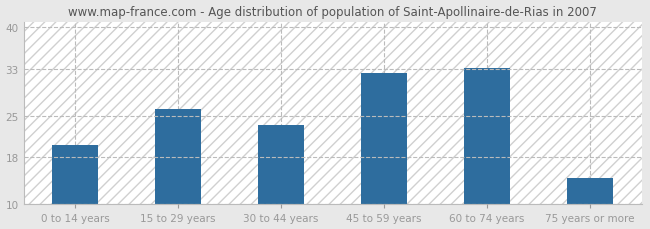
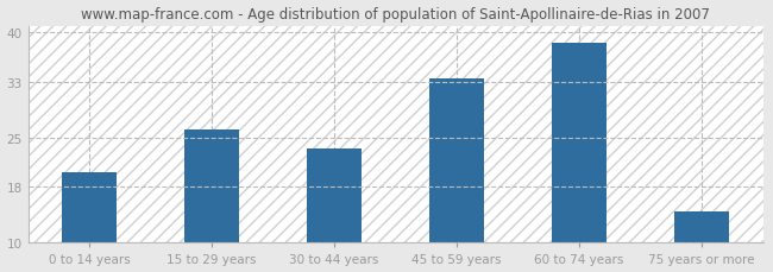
45 to 59 years: 32.2 -> 33.5
60 to 74 years: 33.2 -> 38.5
